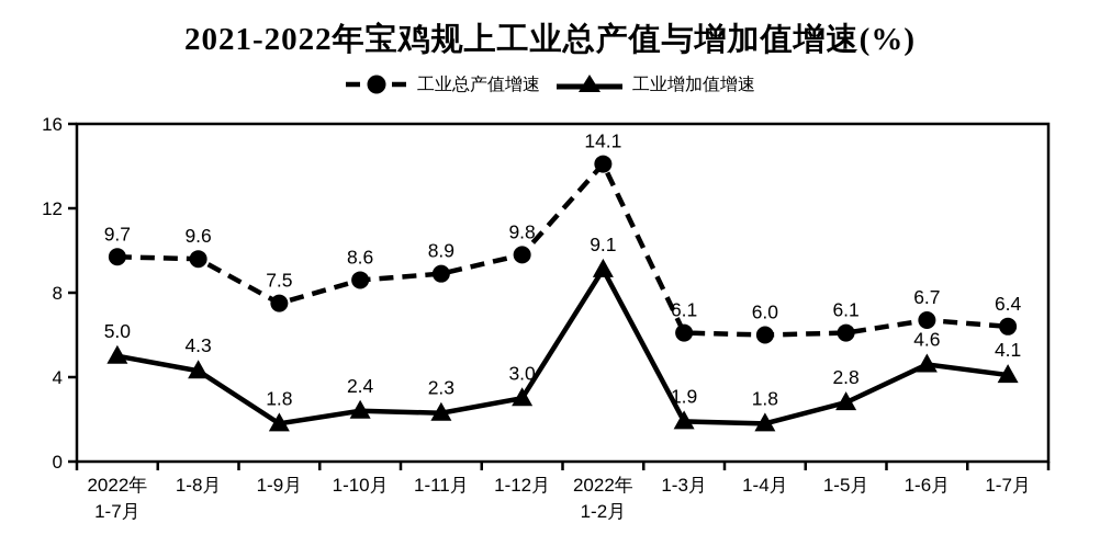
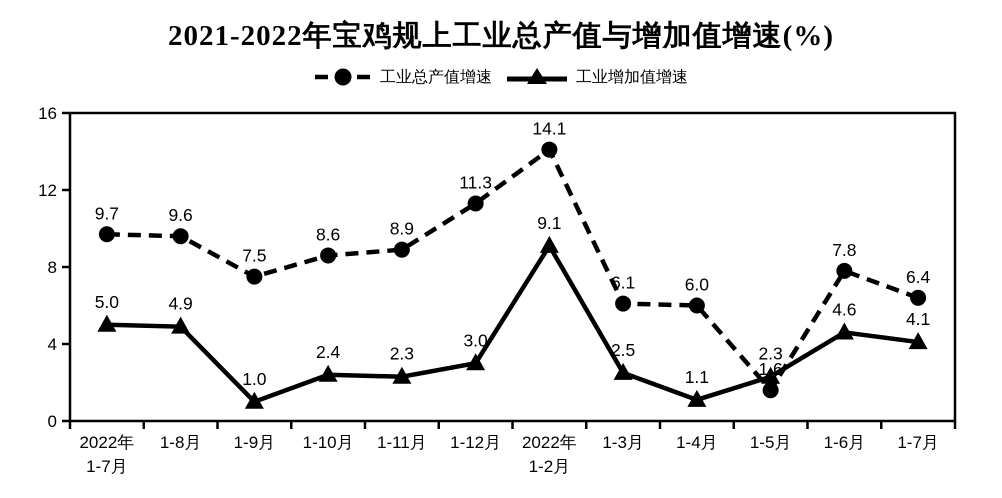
工业增加值增速/1-8月: 4.3 -> 4.9
工业增加值增速/1-9月: 1.8 -> 1.0
工业总产值增速/1-12月: 9.8 -> 11.3
工业增加值增速/1-3月: 1.9 -> 2.5
工业增加值增速/1-4月: 1.8 -> 1.1
工业总产值增速/1-5月: 6.1 -> 1.6
工业增加值增速/1-5月: 2.8 -> 2.3
工业总产值增速/1-6月: 6.7 -> 7.8
